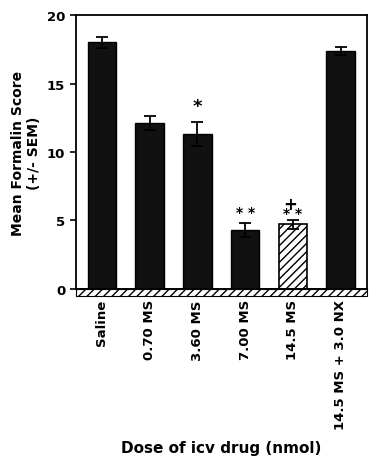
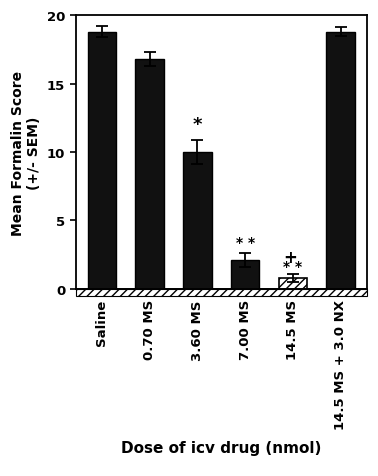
Saline: 18.0 -> 18.8
0.70 MS: 12.1 -> 16.8
3.60 MS: 11.3 -> 10.0
7.00 MS: 4.3 -> 2.1
14.5 MS: 4.7 -> 0.8
14.5 MS + 3.0 NX: 17.4 -> 18.8
